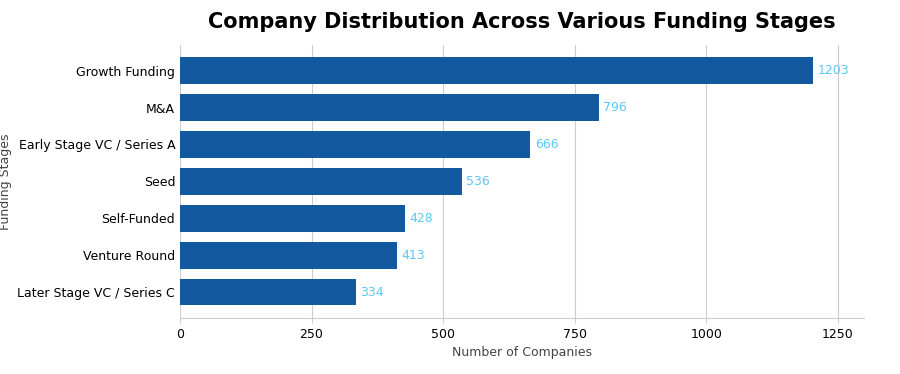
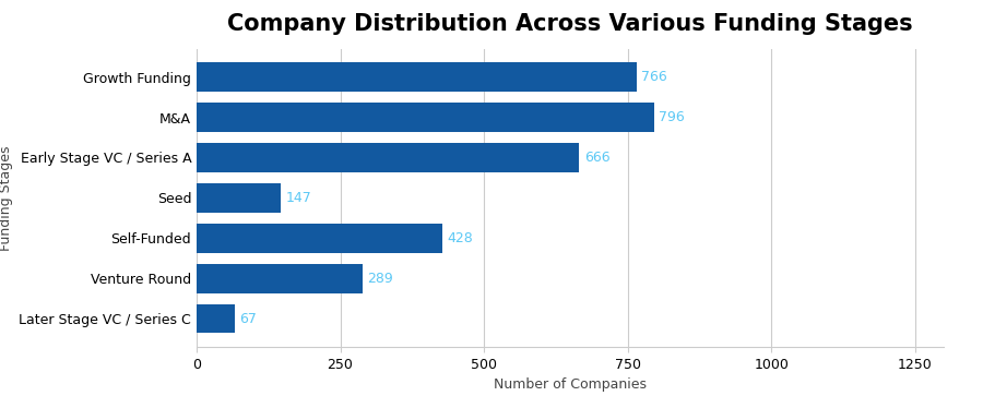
Growth Funding: 1203 -> 766
Seed: 536 -> 147
Venture Round: 413 -> 289
Later Stage VC / Series C: 334 -> 67
